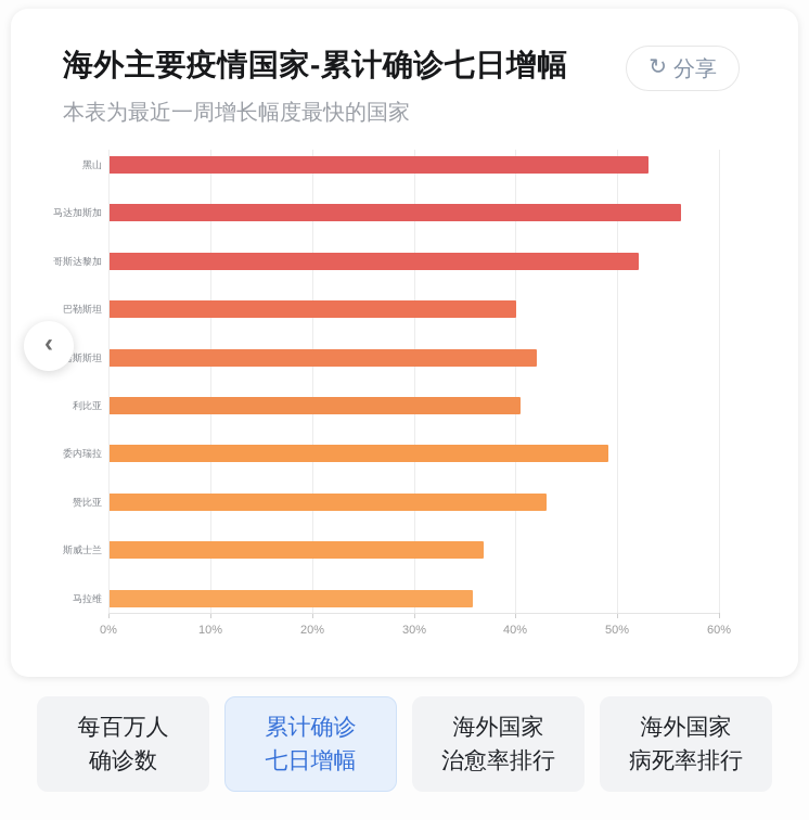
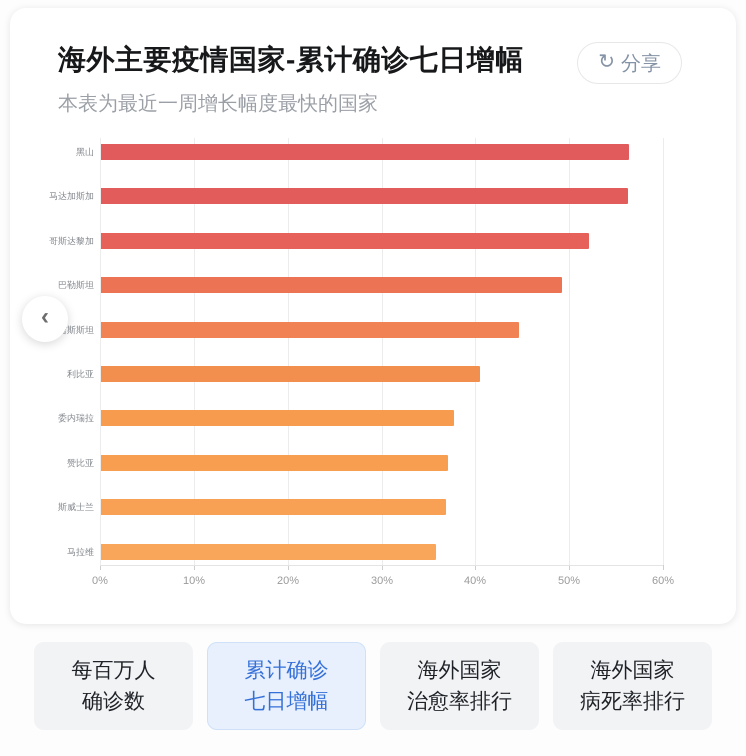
黑山: 53% -> 56%
巴勒斯坦: 40% -> 49%
吉尔吉斯斯坦: 42% -> 44%
委内瑞拉: 49% -> 38%
赞比亚: 43% -> 37%
